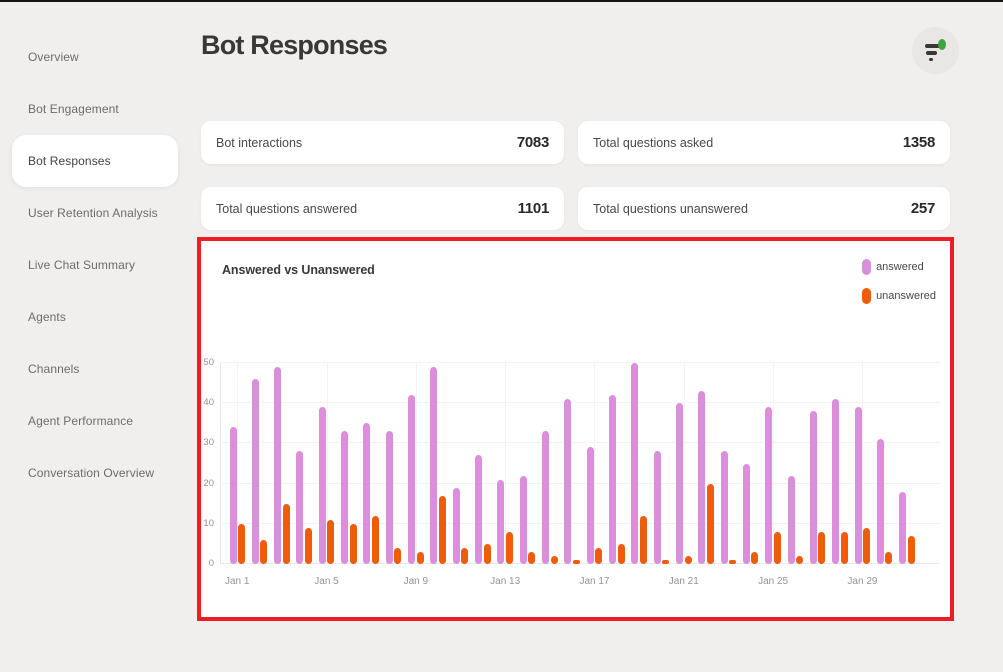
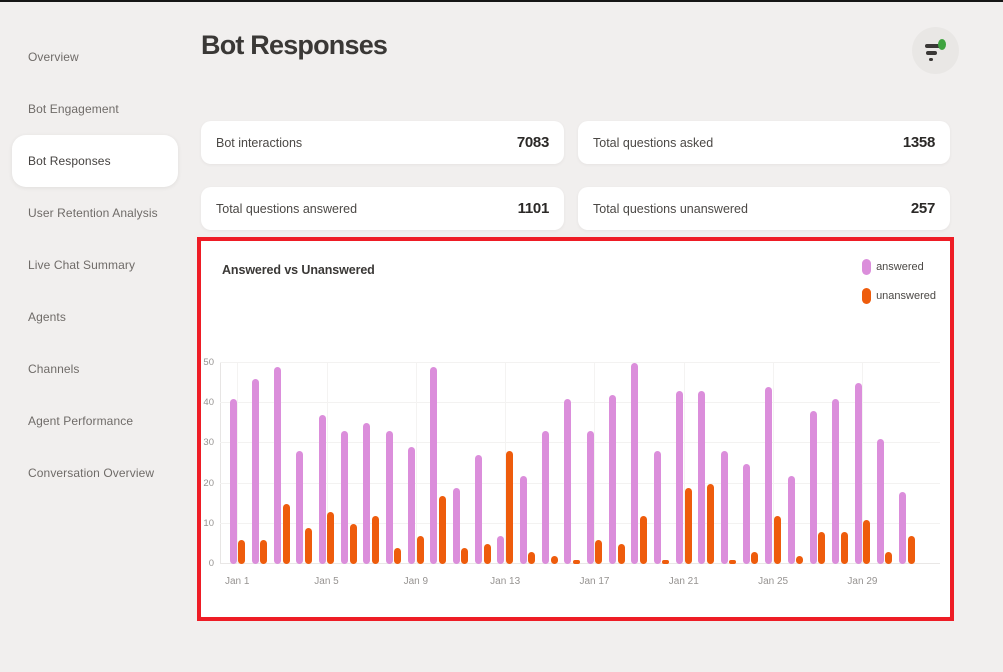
answered/Jan 1: 34 -> 41
unanswered/Jan 1: 10 -> 6
answered/Jan 5: 39 -> 37
unanswered/Jan 5: 11 -> 13
answered/Jan 9: 42 -> 29
unanswered/Jan 9: 3 -> 7
answered/Jan 13: 21 -> 7
unanswered/Jan 13: 8 -> 28
answered/Jan 17: 29 -> 33
unanswered/Jan 17: 4 -> 6
answered/Jan 21: 40 -> 43
unanswered/Jan 21: 2 -> 19
answered/Jan 25: 39 -> 44
unanswered/Jan 25: 8 -> 12
answered/Jan 29: 39 -> 45
unanswered/Jan 29: 9 -> 11
